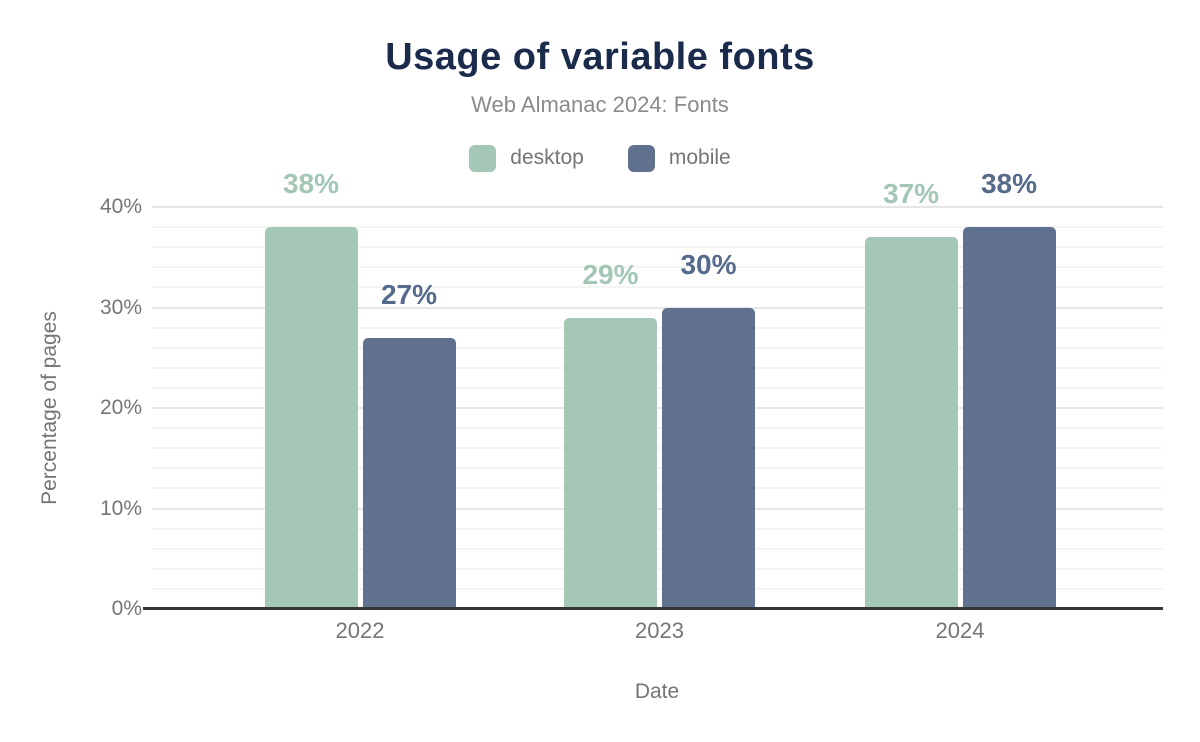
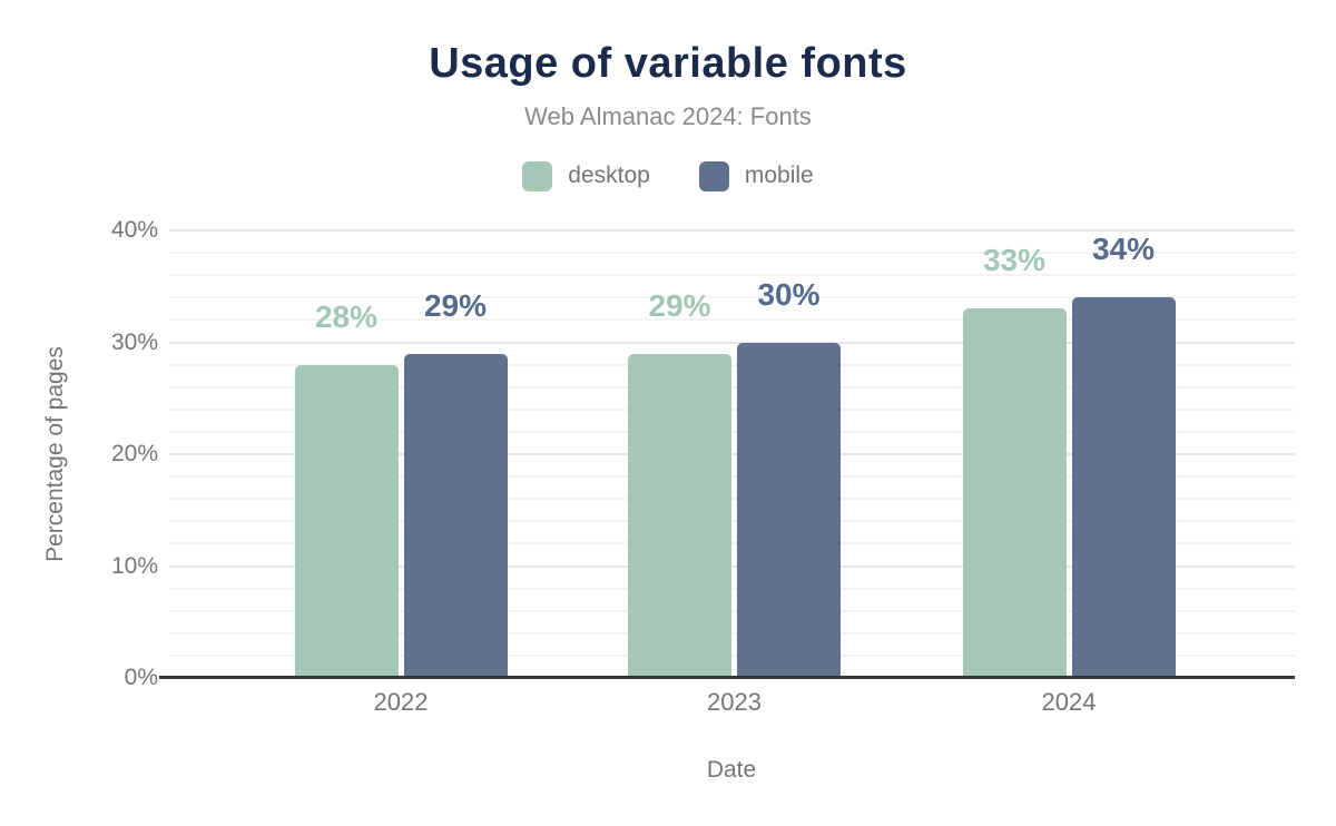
desktop/2022: 38% -> 28%
mobile/2022: 27% -> 29%
desktop/2024: 37% -> 33%
mobile/2024: 38% -> 34%
